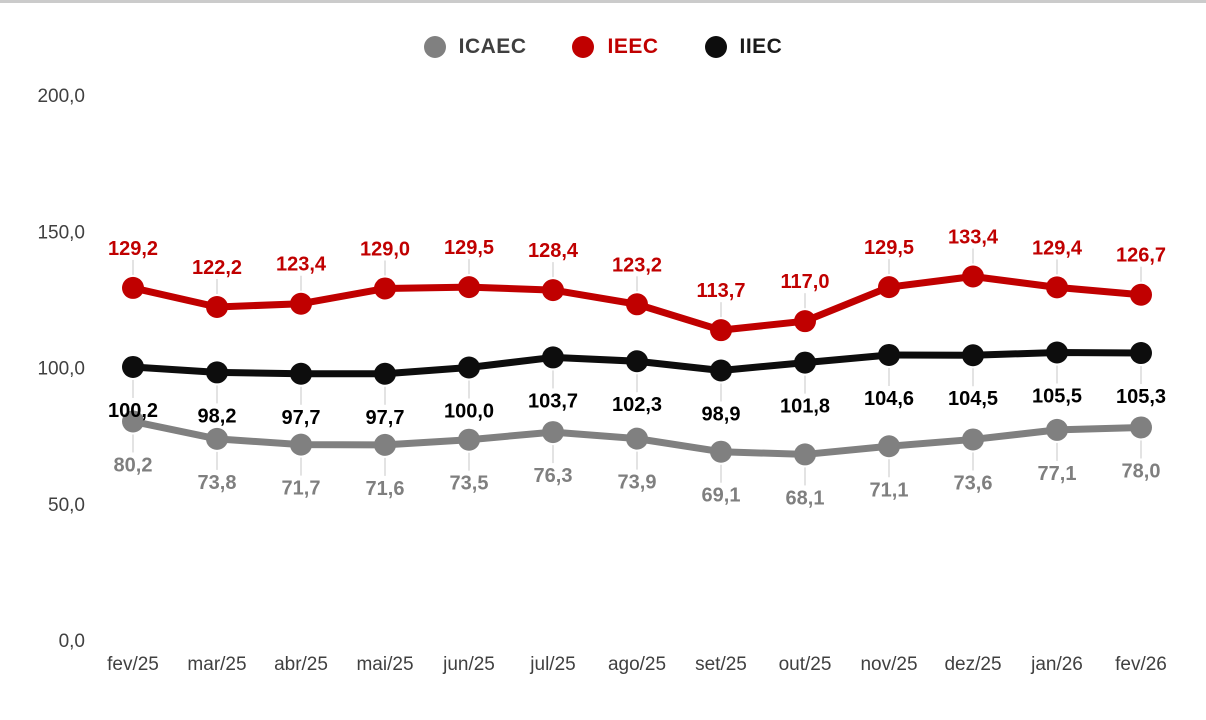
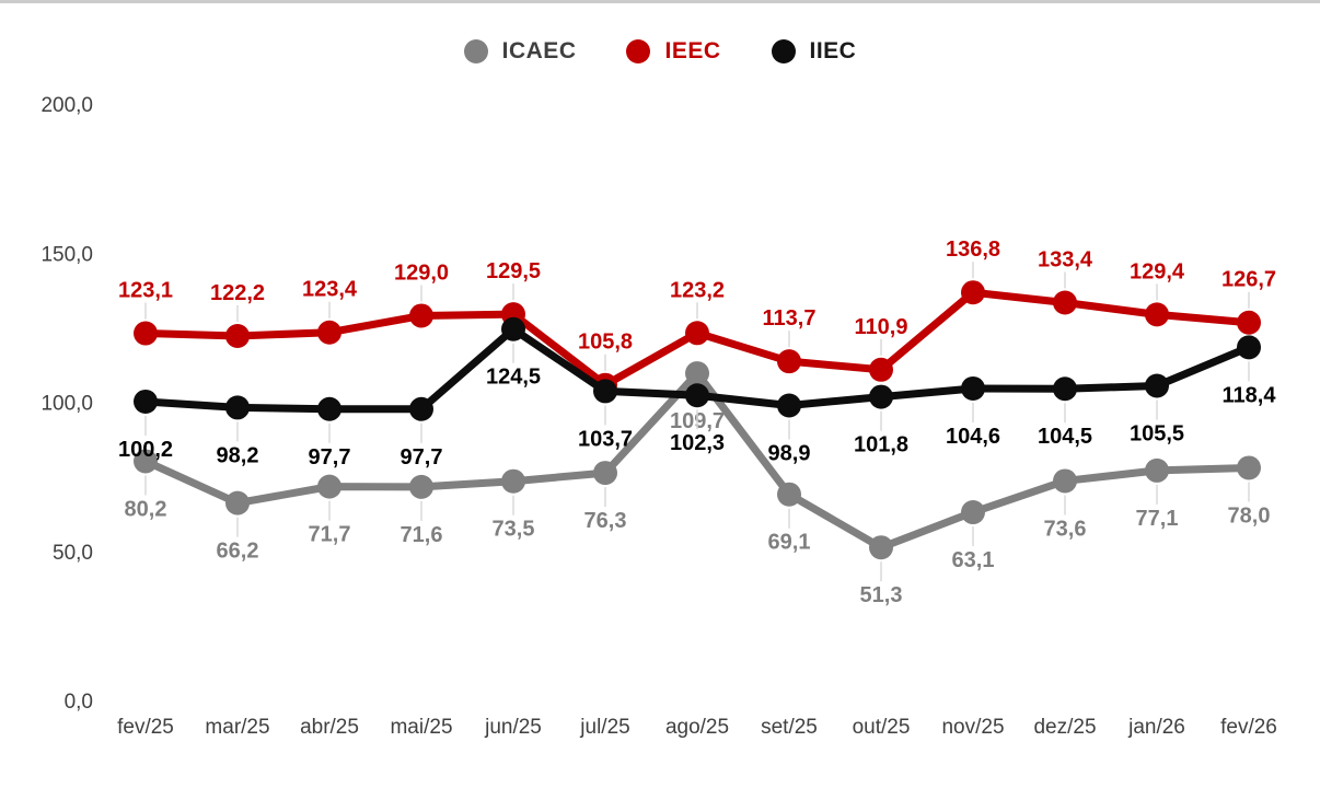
IEEC/fev/25: 129,2 -> 123,1
ICAEC/mar/25: 73,8 -> 66,2
IIEC/jun/25: 100,0 -> 124,5
IEEC/jul/25: 128,4 -> 105,8
ICAEC/ago/25: 73,9 -> 109,7
ICAEC/out/25: 68,1 -> 51,3
IEEC/out/25: 117,0 -> 110,9
ICAEC/nov/25: 71,1 -> 63,1
IEEC/nov/25: 129,5 -> 136,8
IIEC/fev/26: 105,3 -> 118,4
